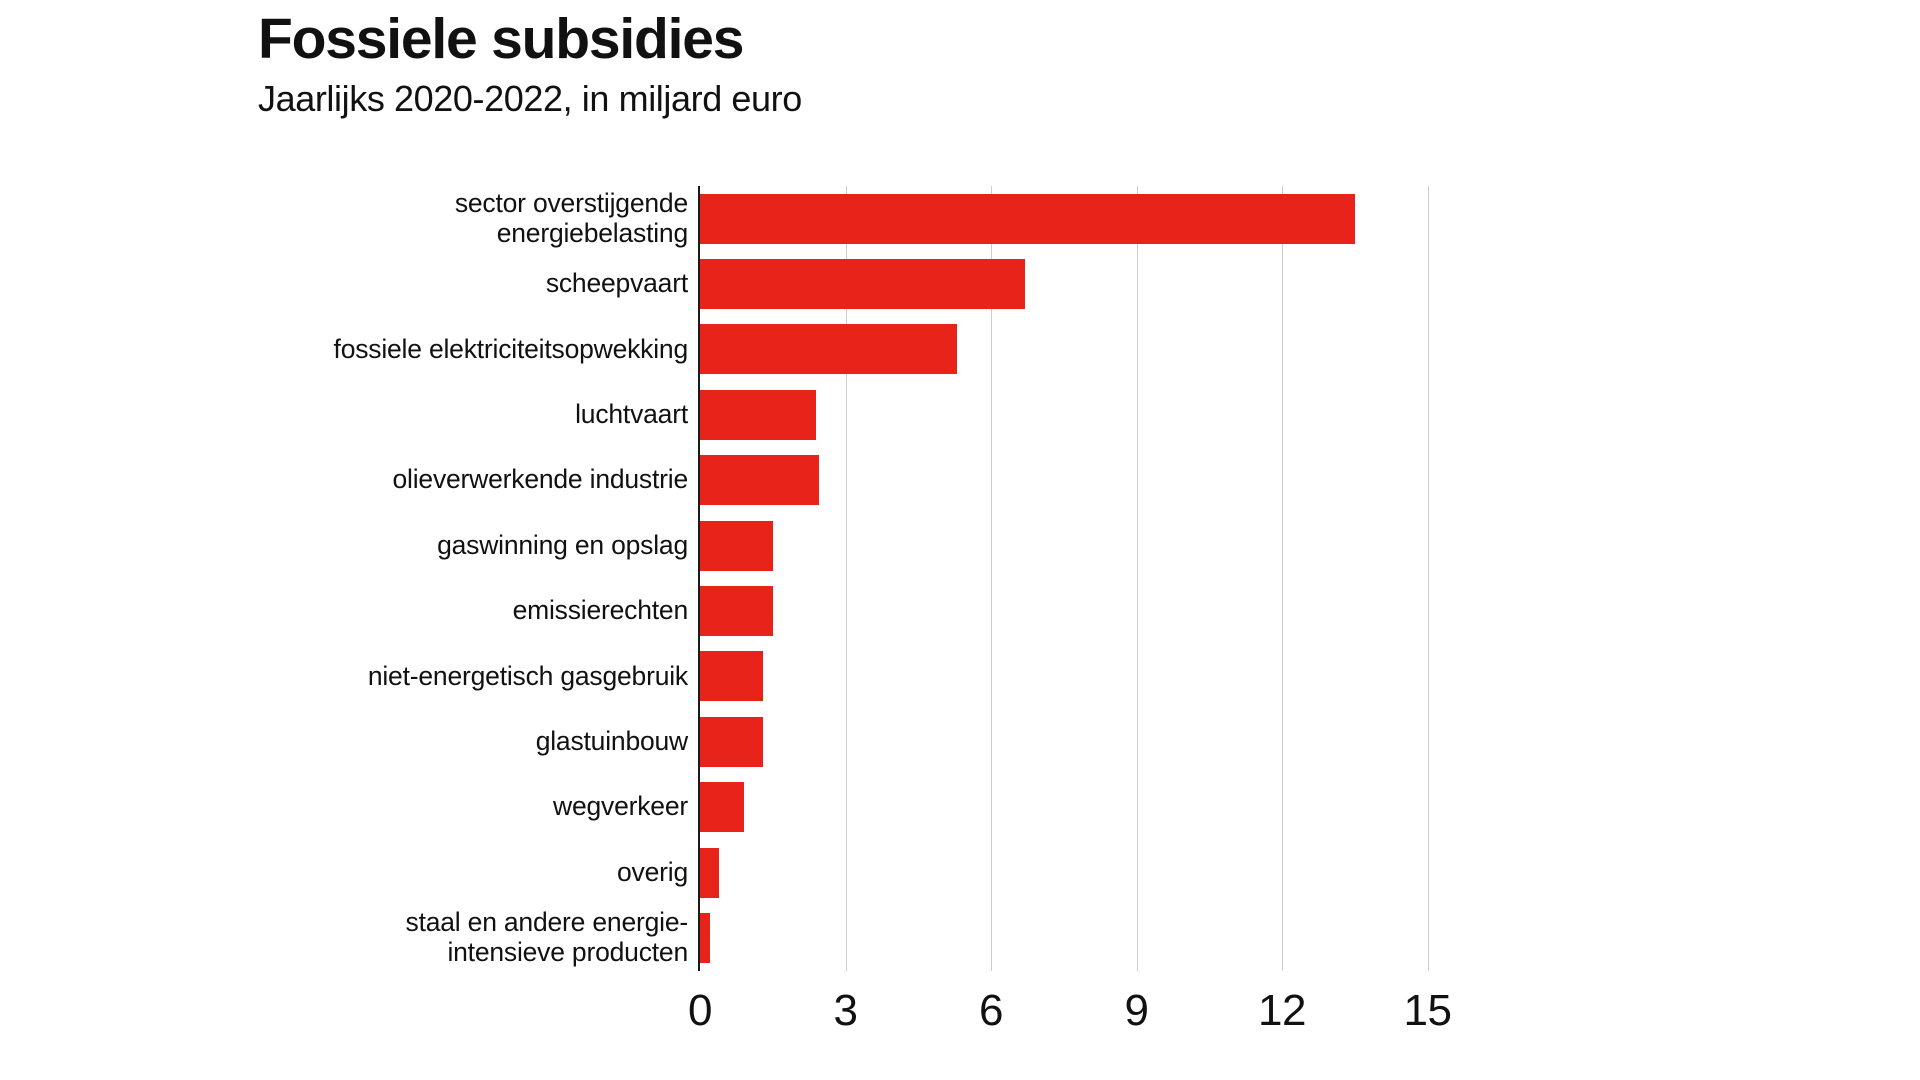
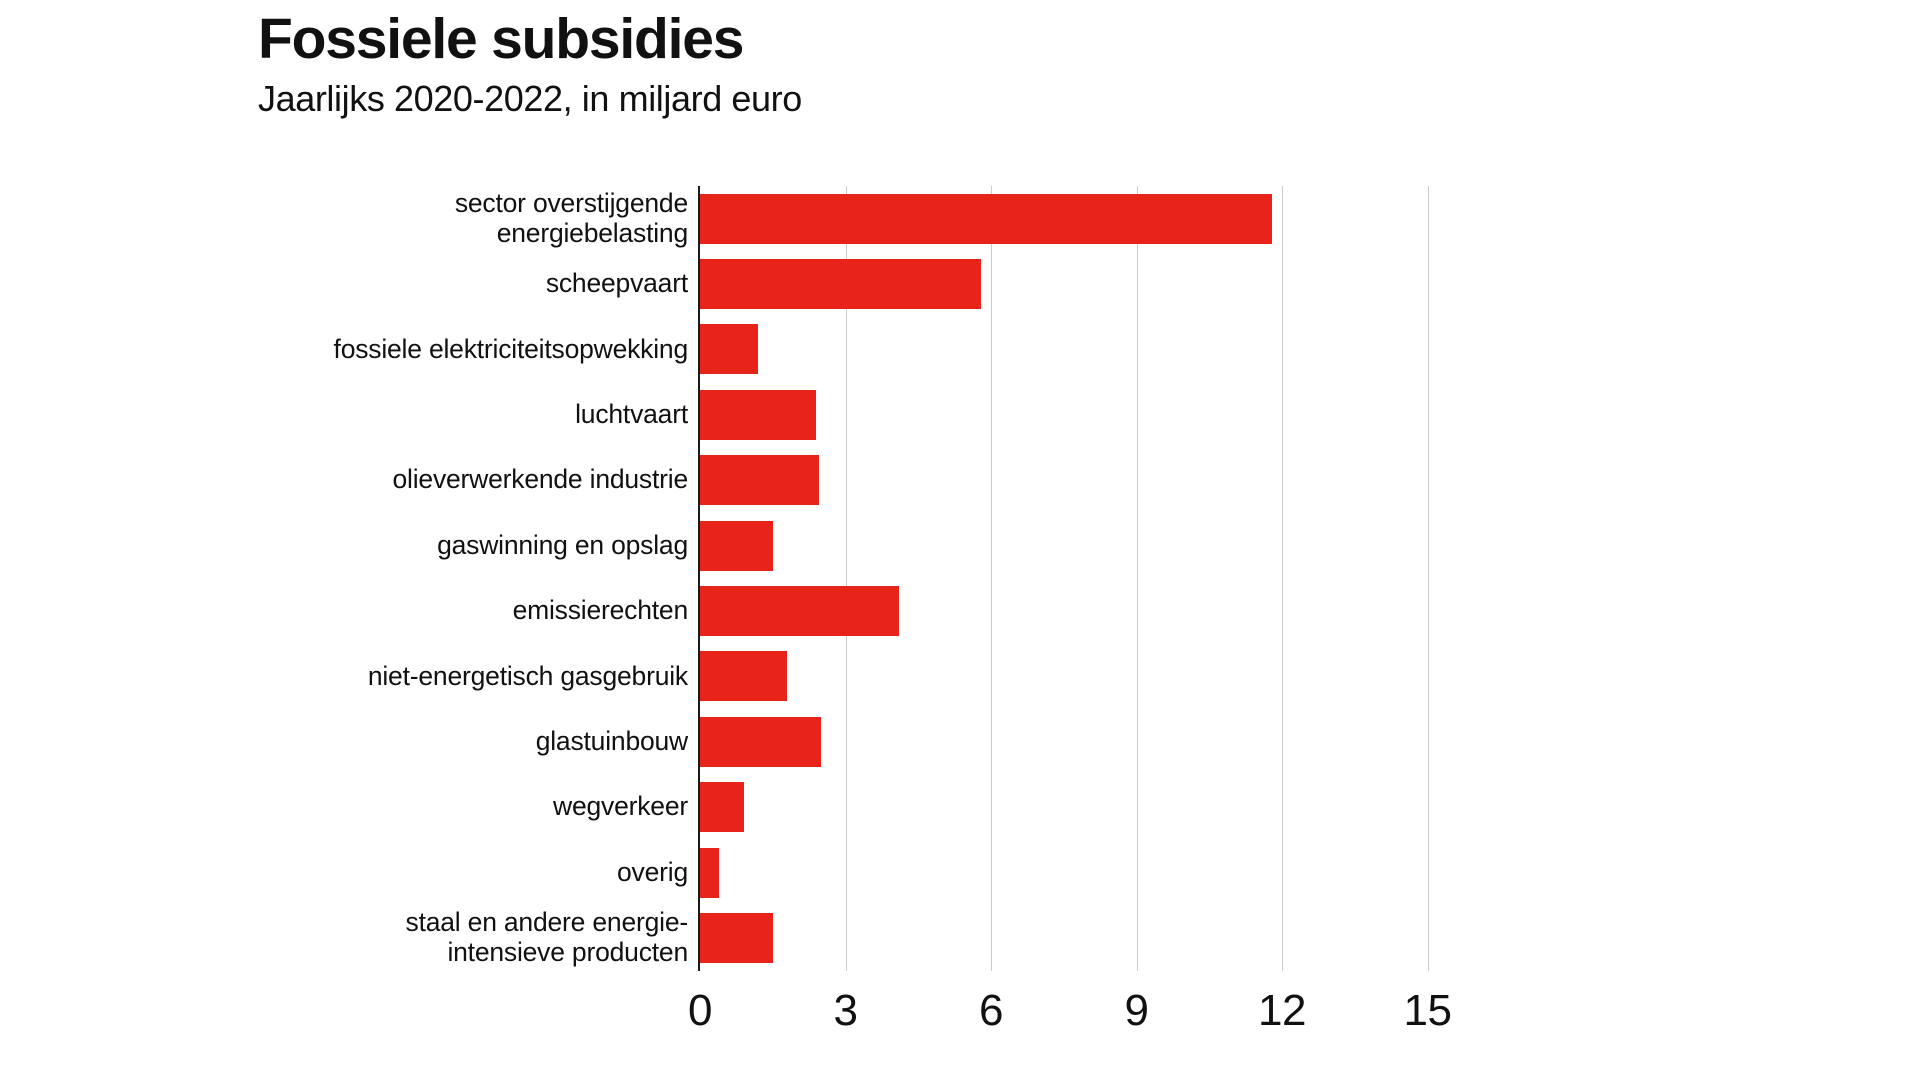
sector overstijgende energiebelasting: 13.5 -> 11.8
scheepvaart: 6.7 -> 5.8
fossiele elektriciteitsopwekking: 5.3 -> 1.2
emissierechten: 1.5 -> 4.1
niet-energetisch gasgebruik: 1.3 -> 1.8
glastuinbouw: 1.3 -> 2.5
staal en andere energie- intensieve producten: 0.2 -> 1.5
